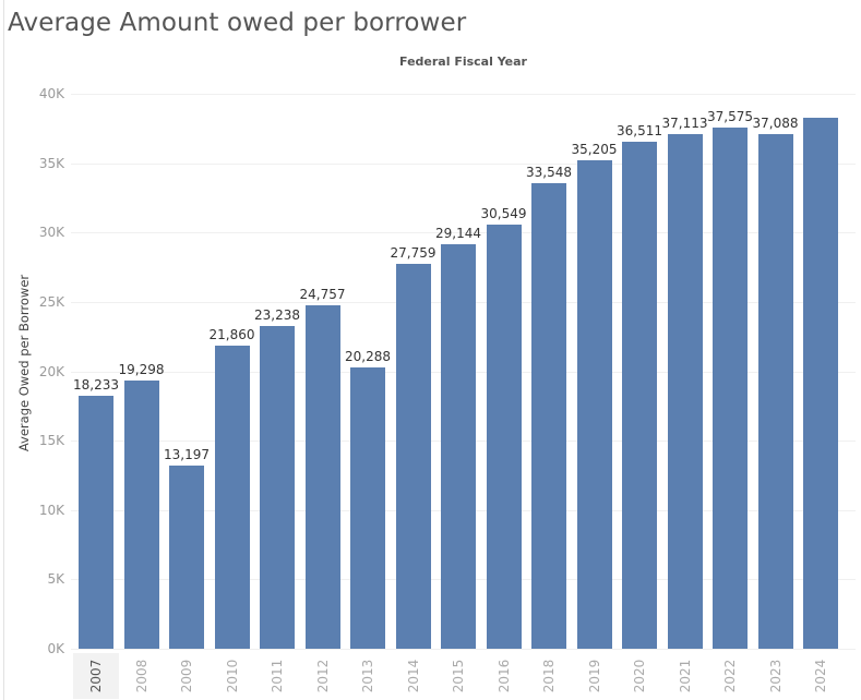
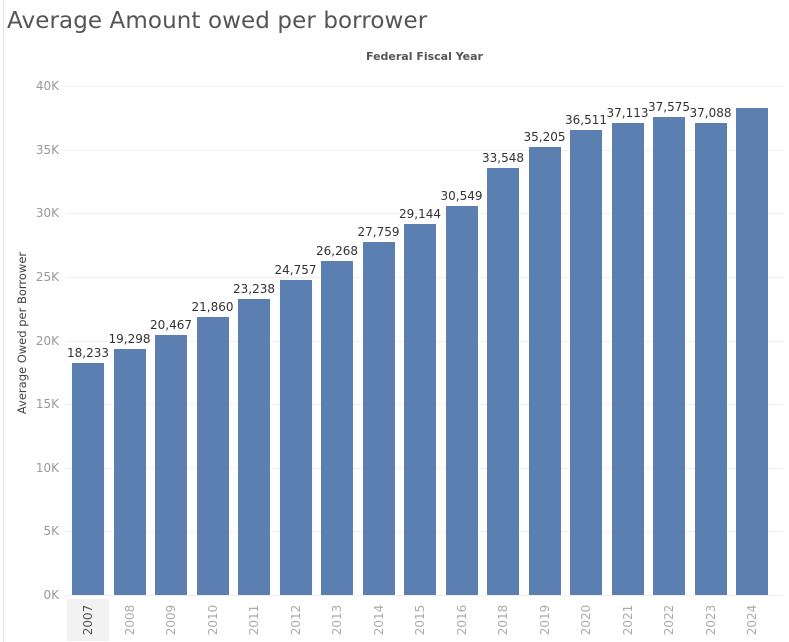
2009: 13,197 -> 20,467
2013: 20,288 -> 26,268
